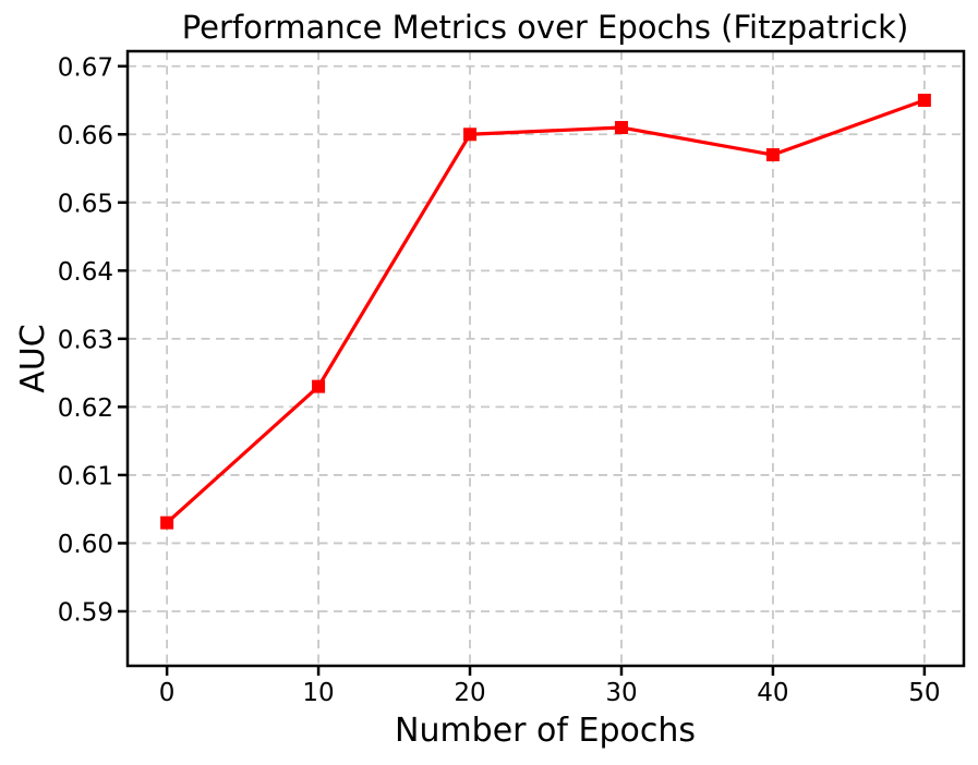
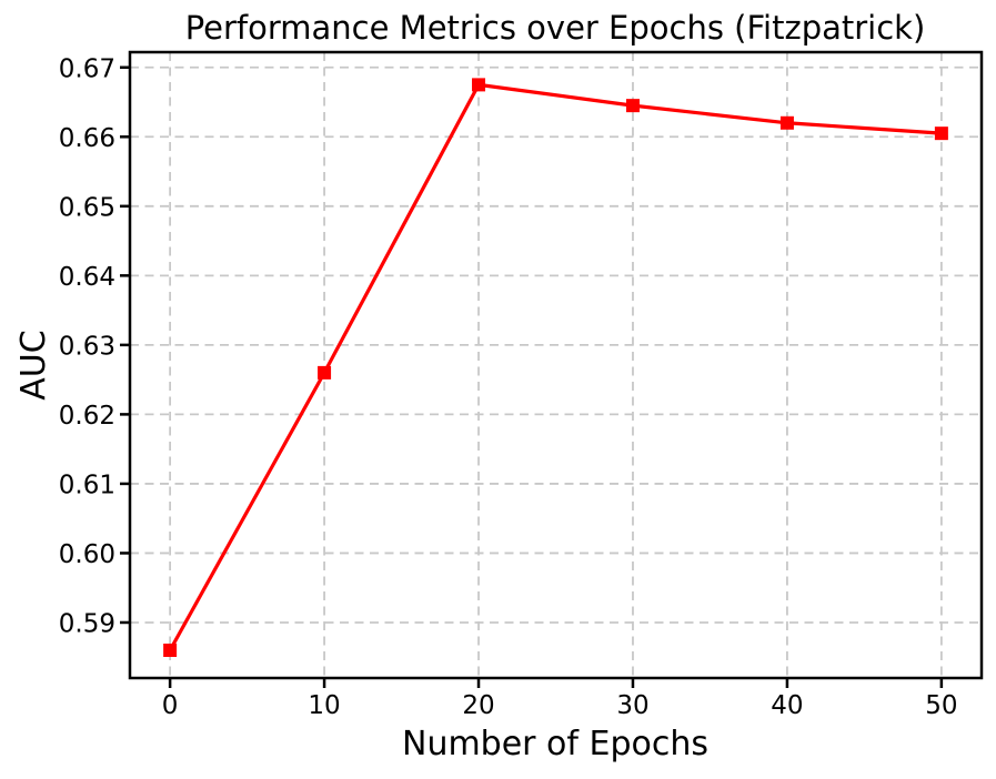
0: 0.603 -> 0.586
10: 0.623 -> 0.626
20: 0.660 -> 0.667
30: 0.661 -> 0.664
40: 0.657 -> 0.662
50: 0.665 -> 0.660
